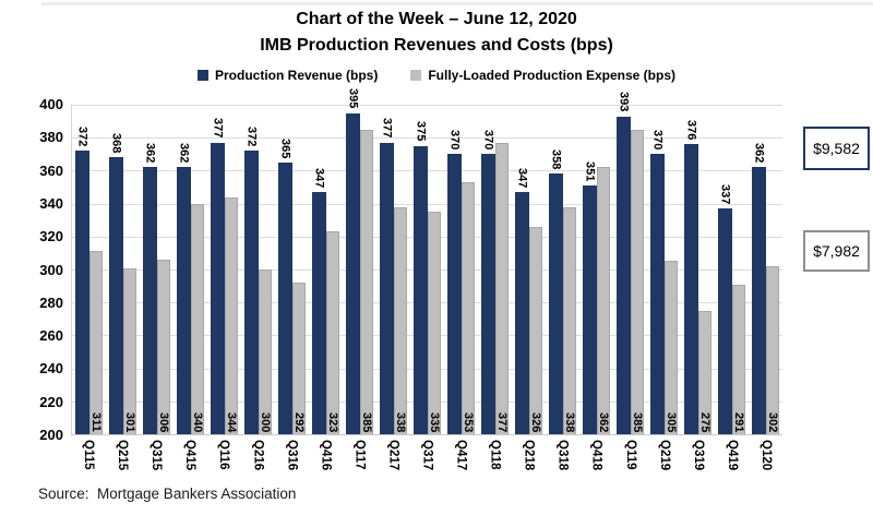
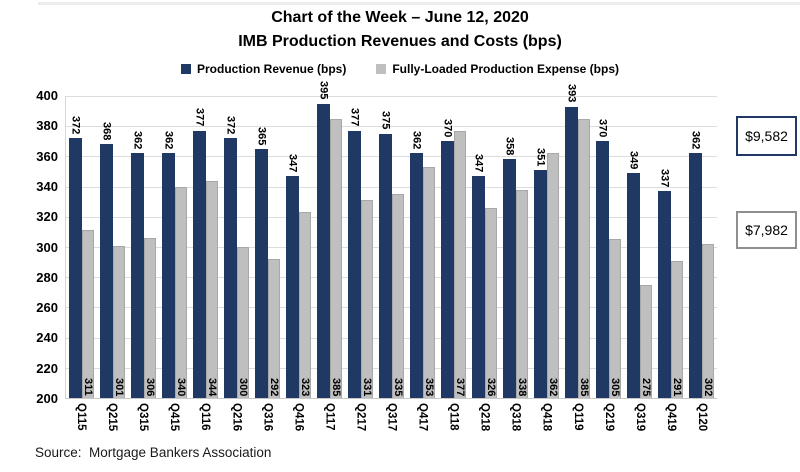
Fully-Loaded Production Expense (bps)/Q217: 338 -> 331
Production Revenue (bps)/Q417: 370 -> 362
Production Revenue (bps)/Q319: 376 -> 349
